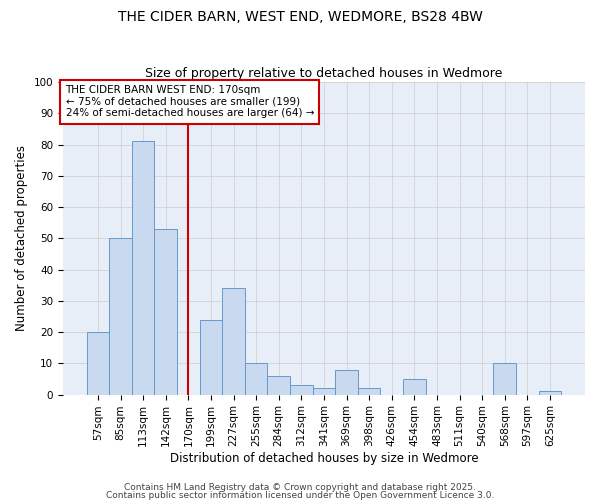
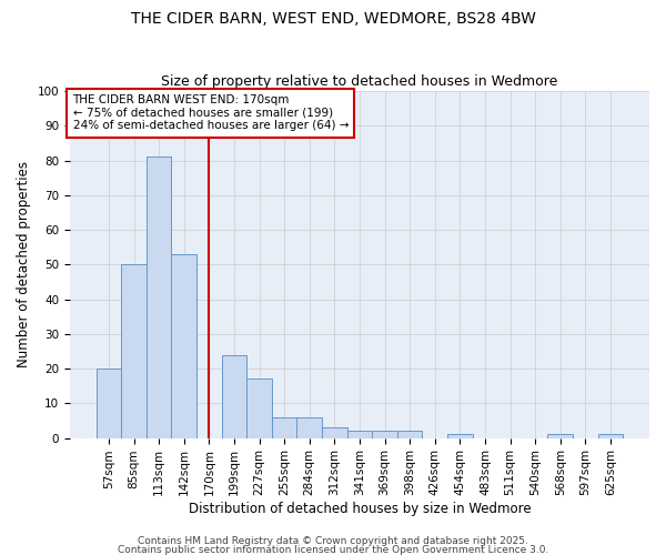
227sqm: 34 -> 17
255sqm: 10 -> 6
369sqm: 8 -> 2
454sqm: 5 -> 1
568sqm: 10 -> 1
